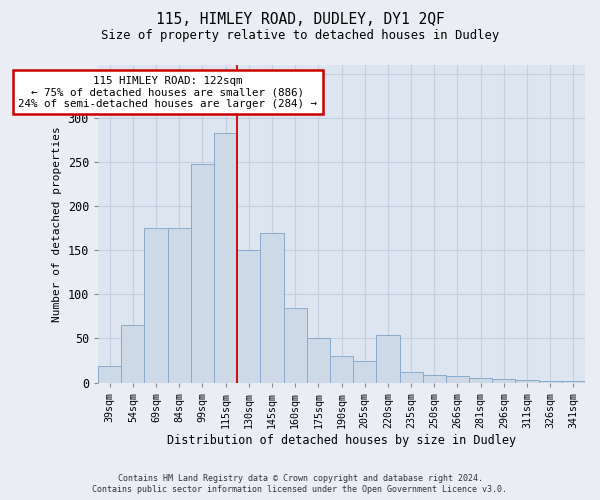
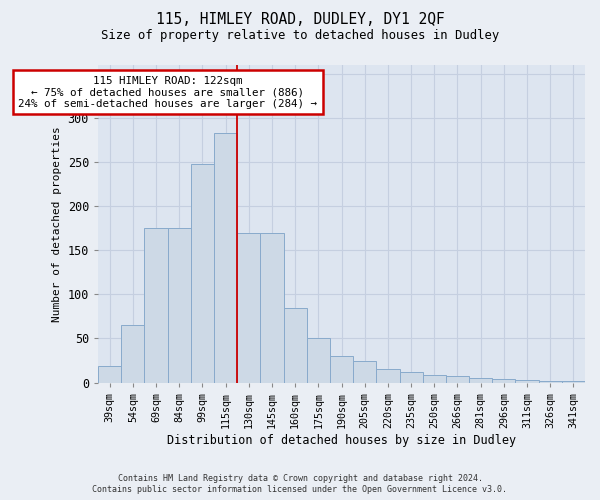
130sqm: 150 -> 170
220sqm: 54 -> 15
